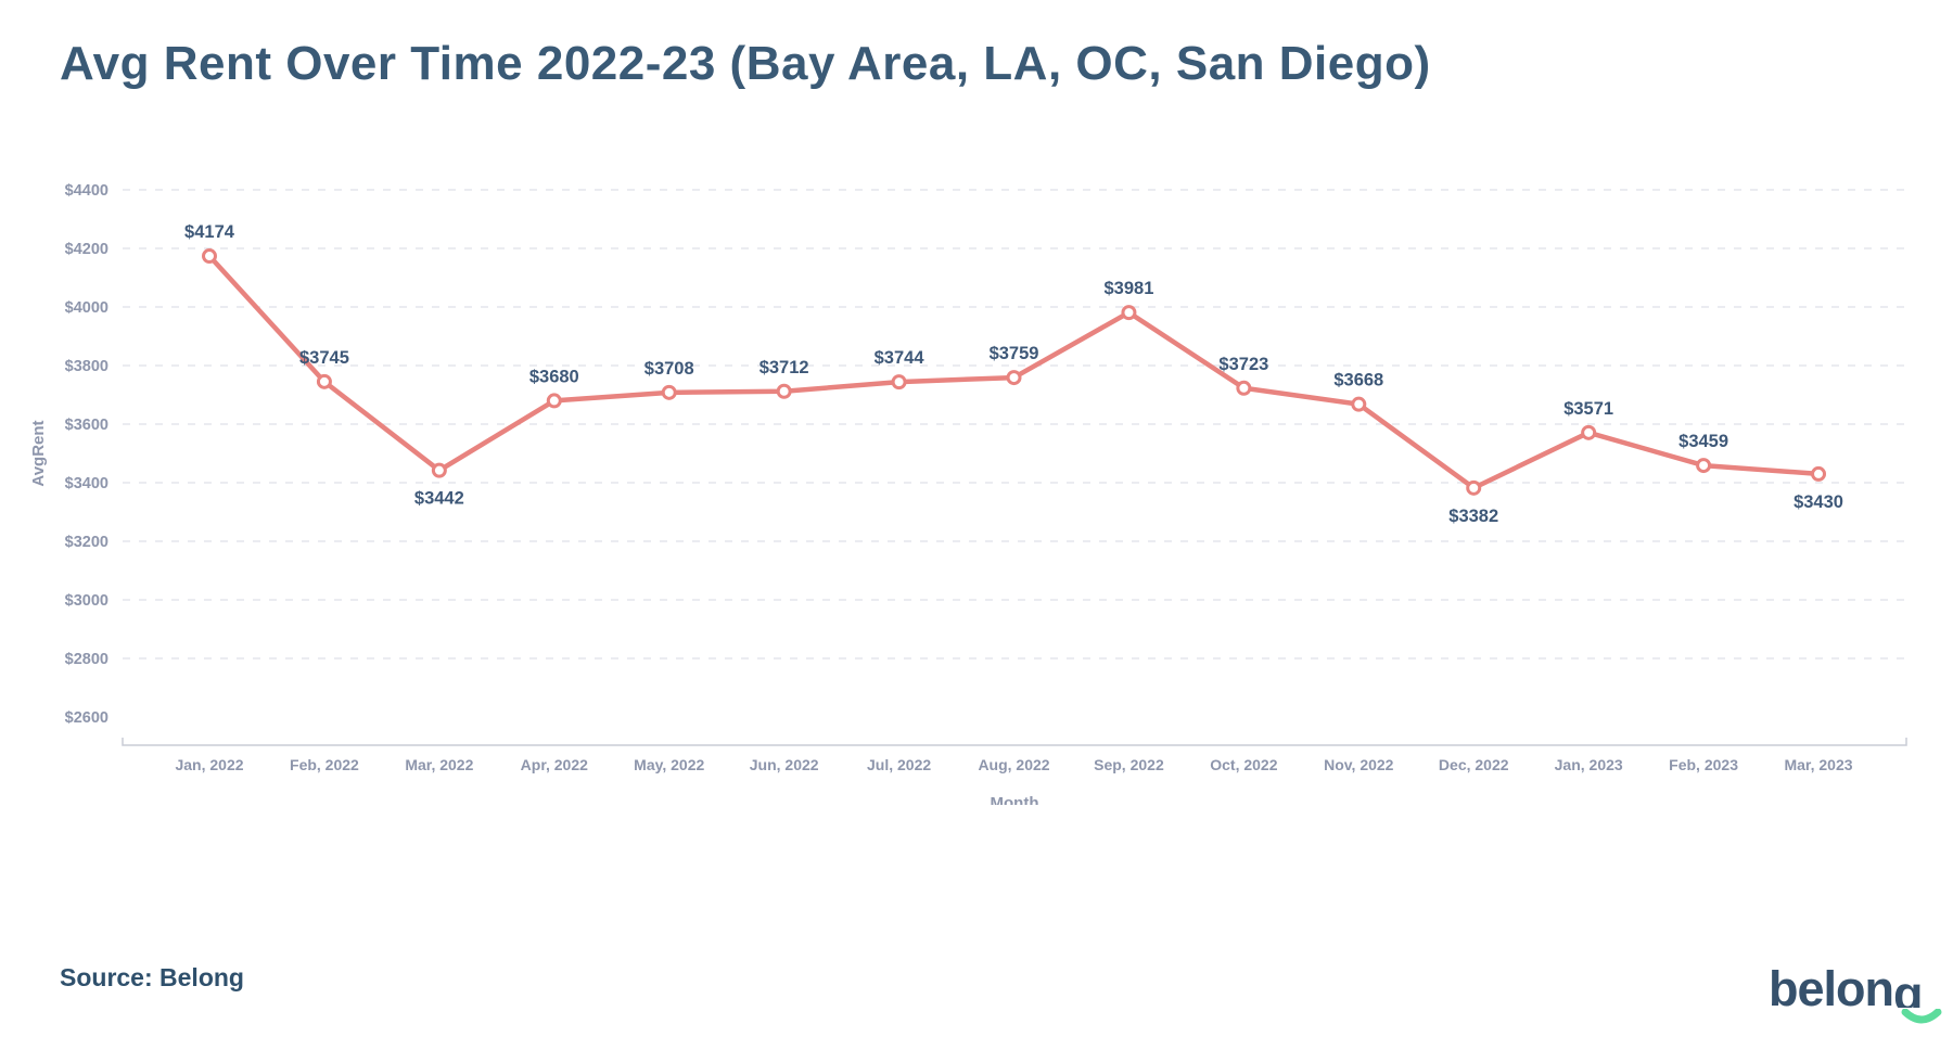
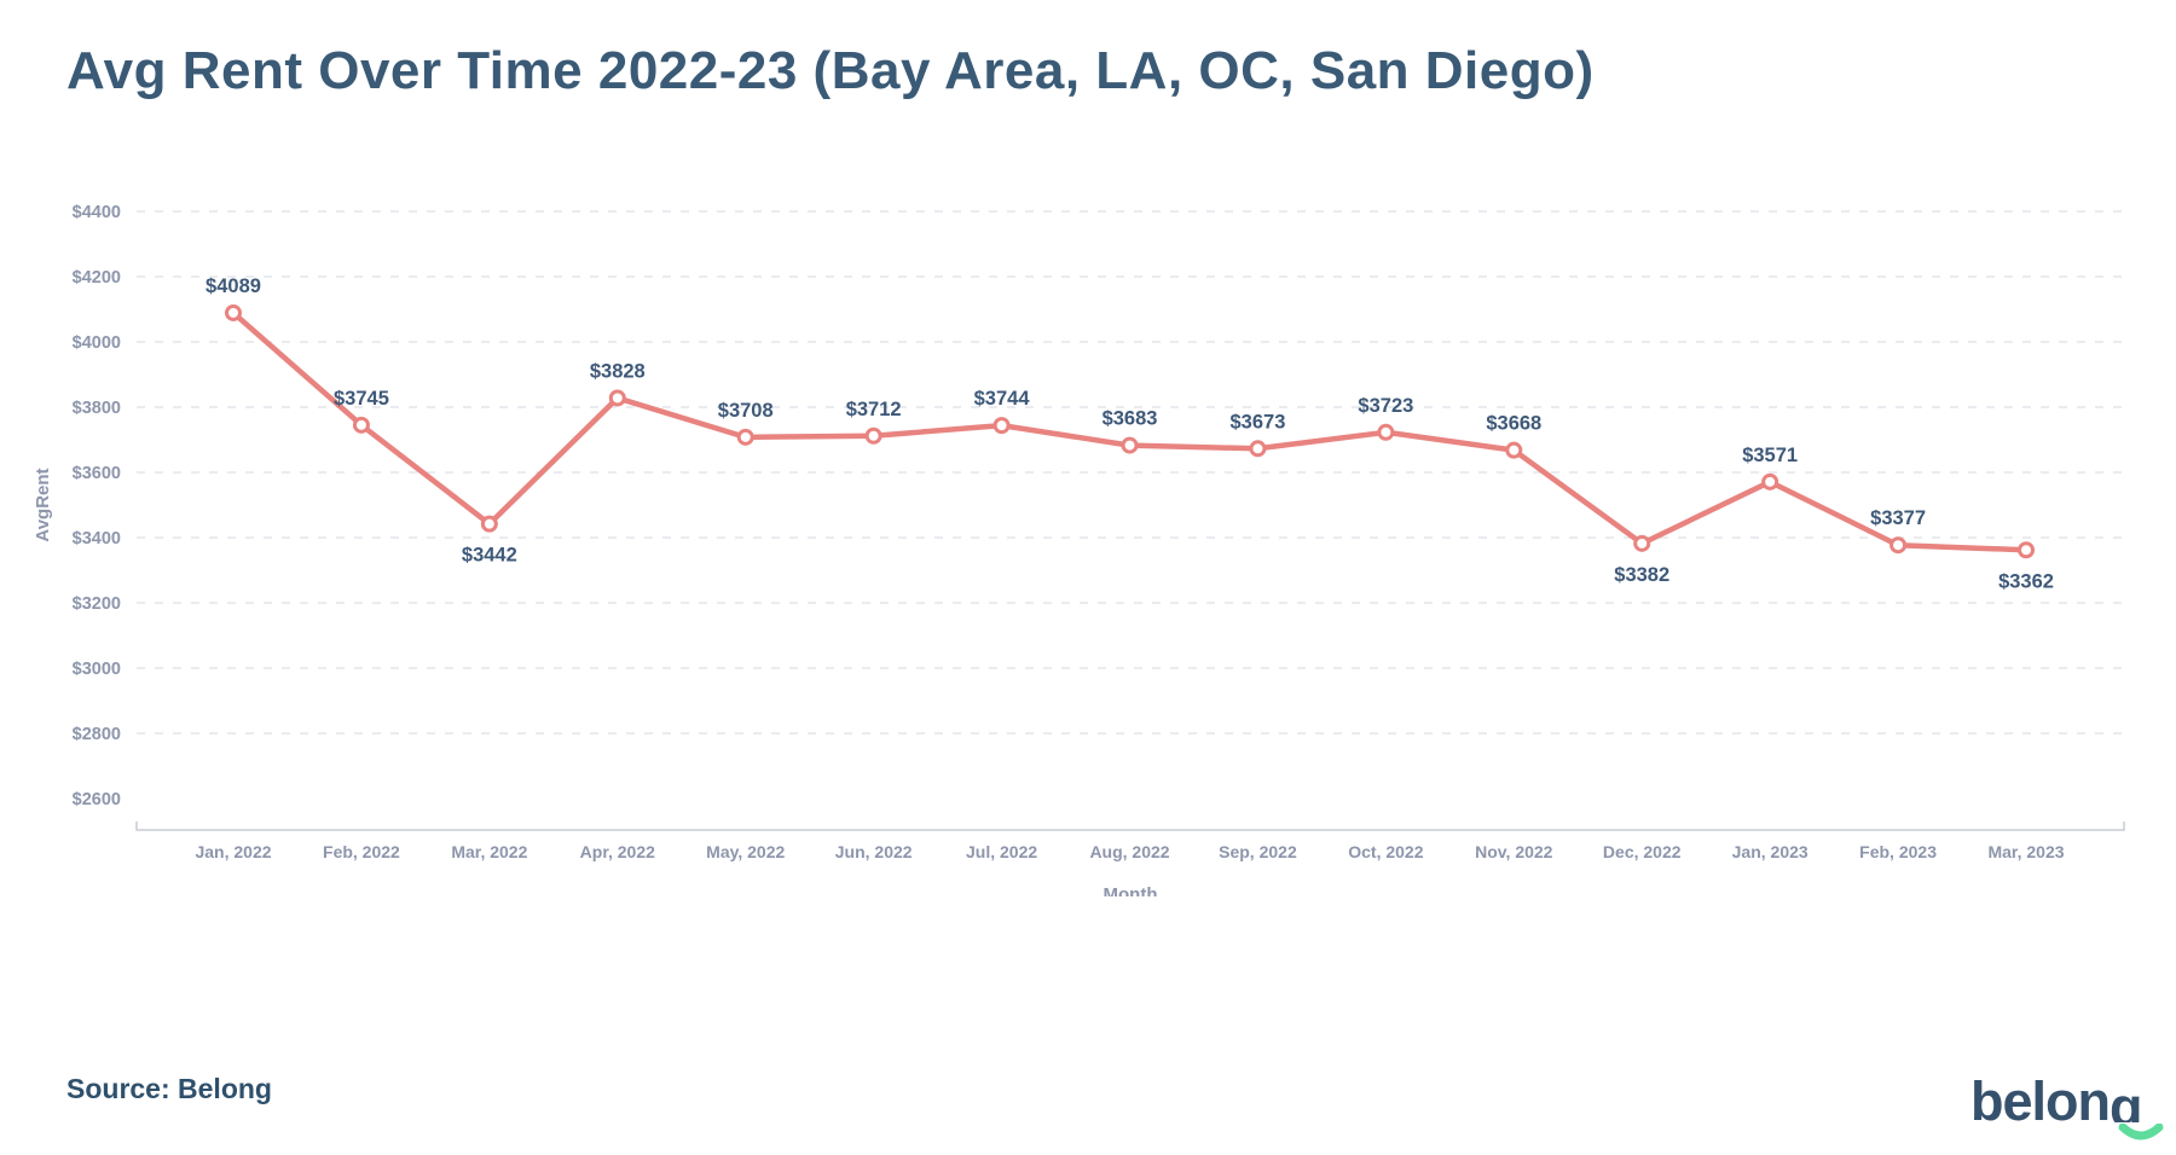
Jan, 2022: $4174 -> $4089
Apr, 2022: $3680 -> $3828
Aug, 2022: $3759 -> $3683
Sep, 2022: $3981 -> $3673
Feb, 2023: $3459 -> $3377
Mar, 2023: $3430 -> $3362
